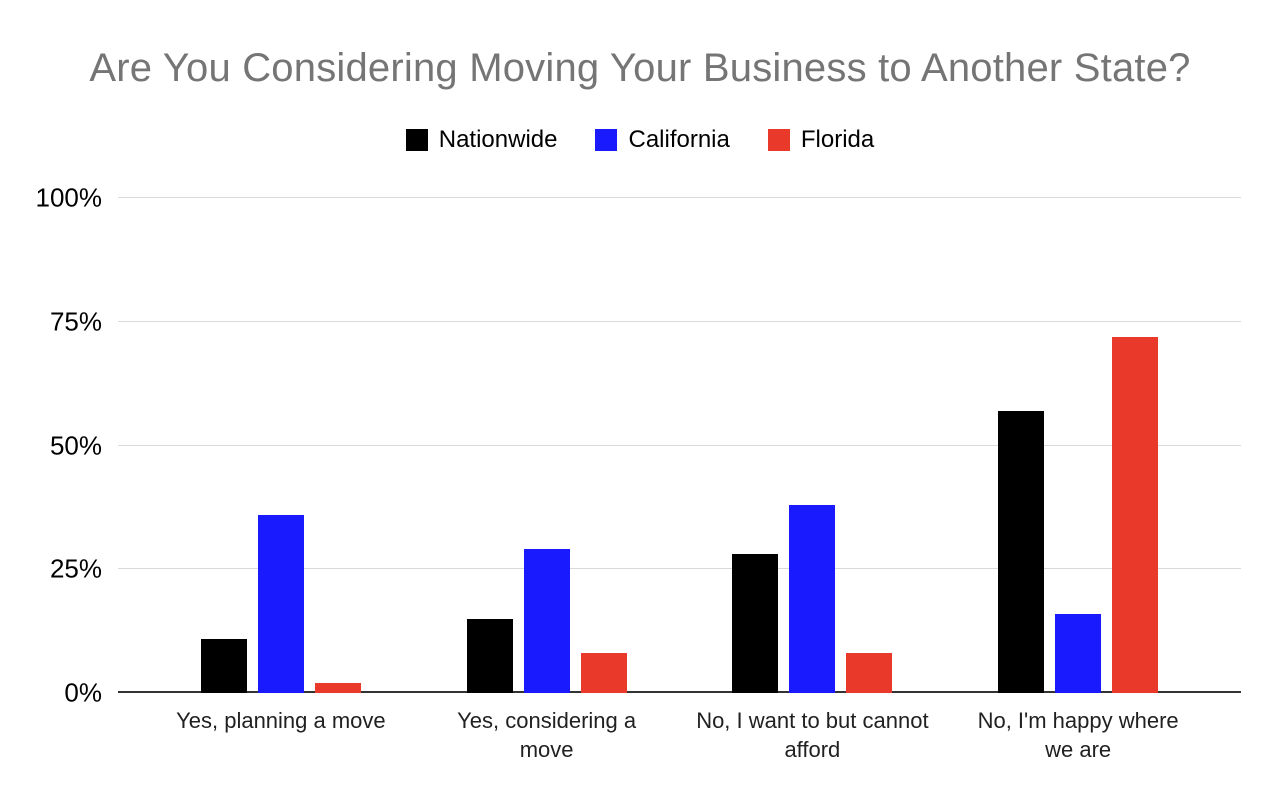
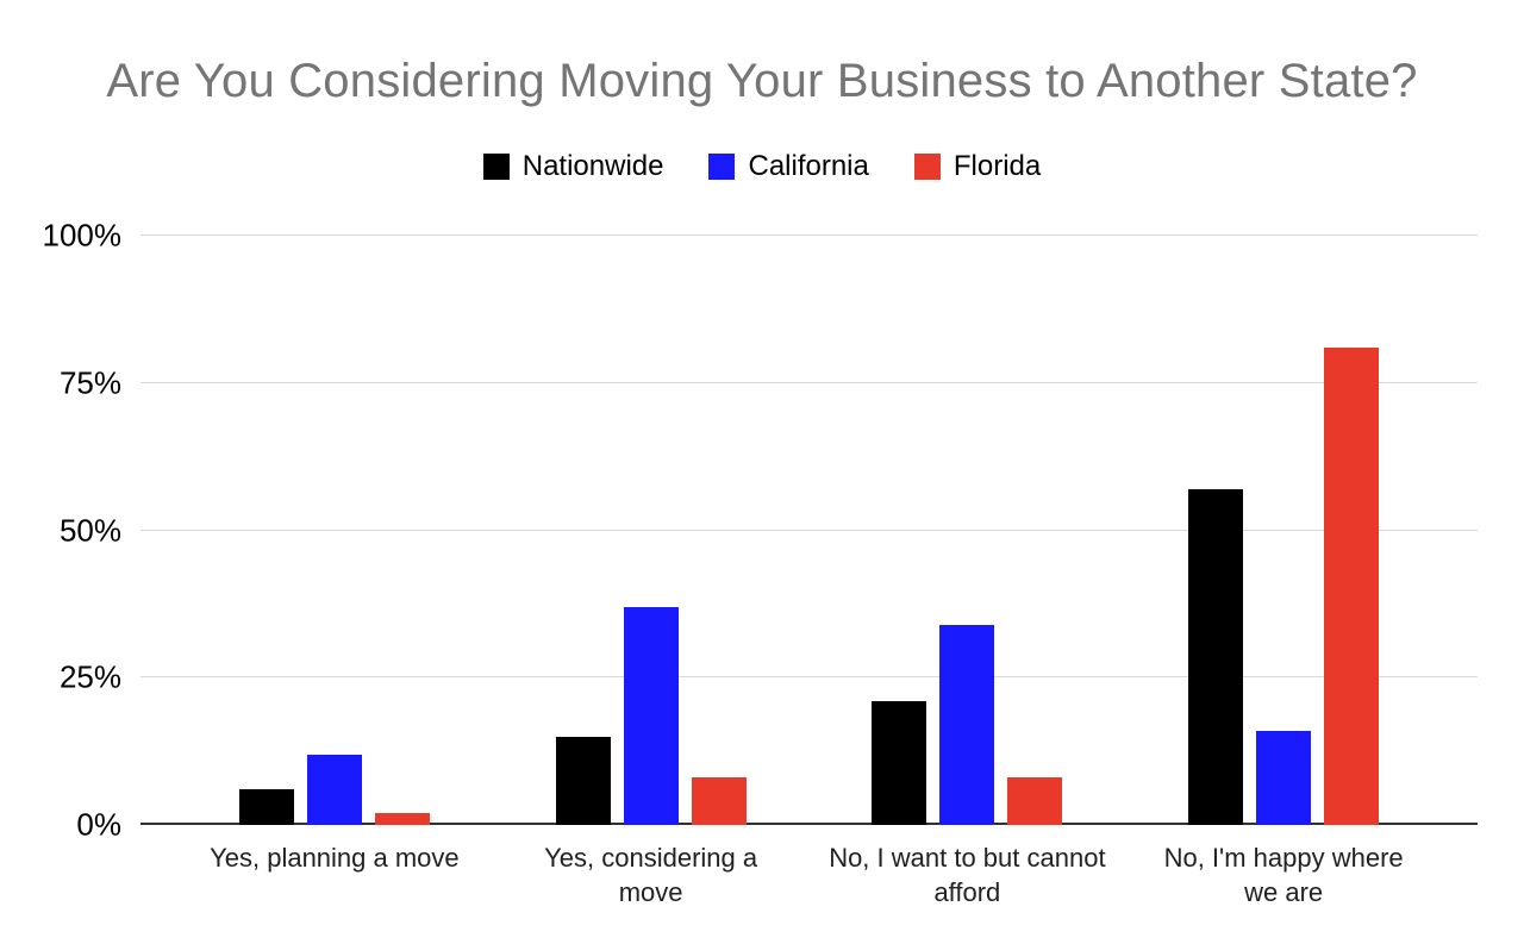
Nationwide/Yes, planning a move: 11% -> 6%
California/Yes, planning a move: 36% -> 12%
California/Yes, considering a move: 29% -> 37%
Nationwide/No, I want to but cannot afford: 28% -> 21%
California/No, I want to but cannot afford: 38% -> 34%
Florida/No, I'm happy where we are: 72% -> 81%
